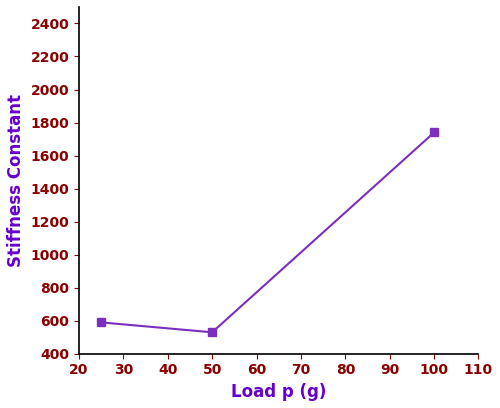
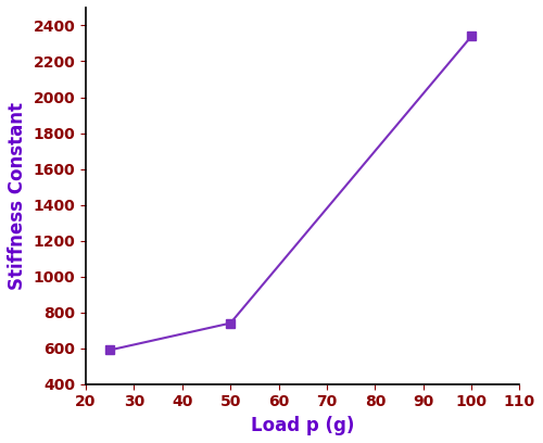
50: 530 -> 740
100: 1740 -> 2340
